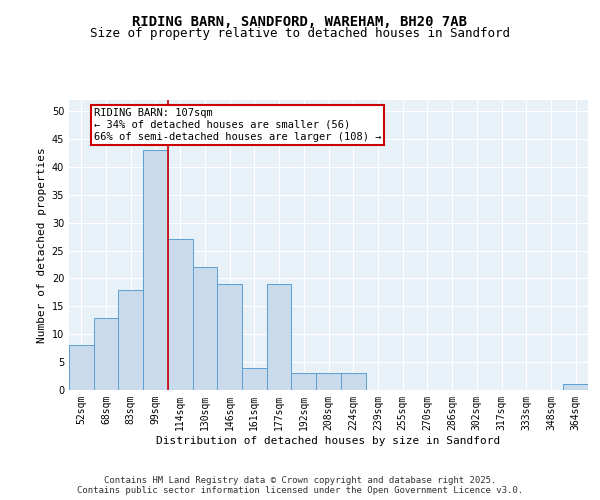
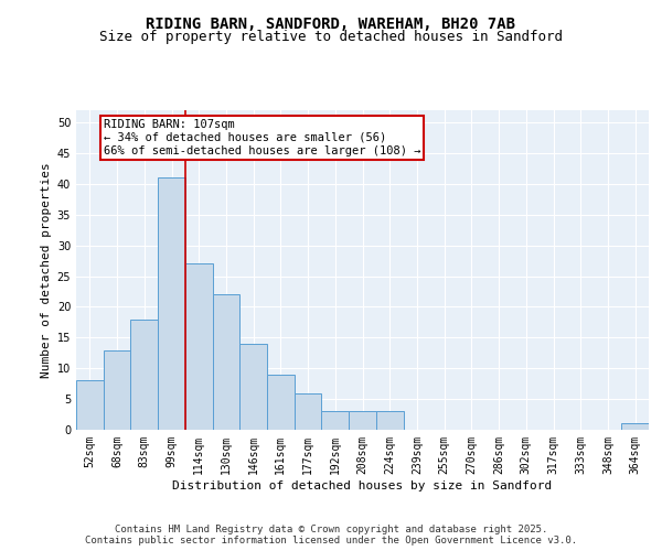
99sqm: 43 -> 41
146sqm: 19 -> 14
161sqm: 4 -> 9
177sqm: 19 -> 6
